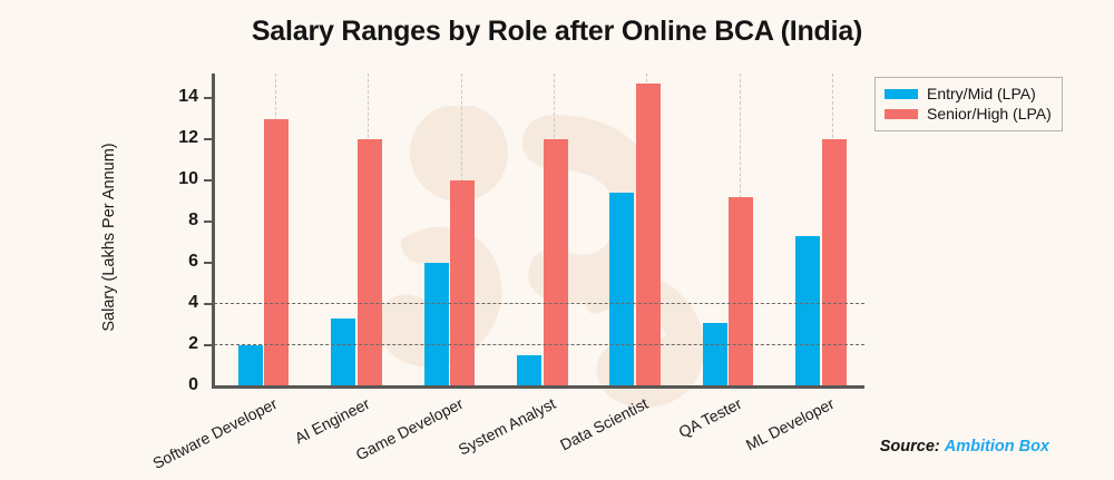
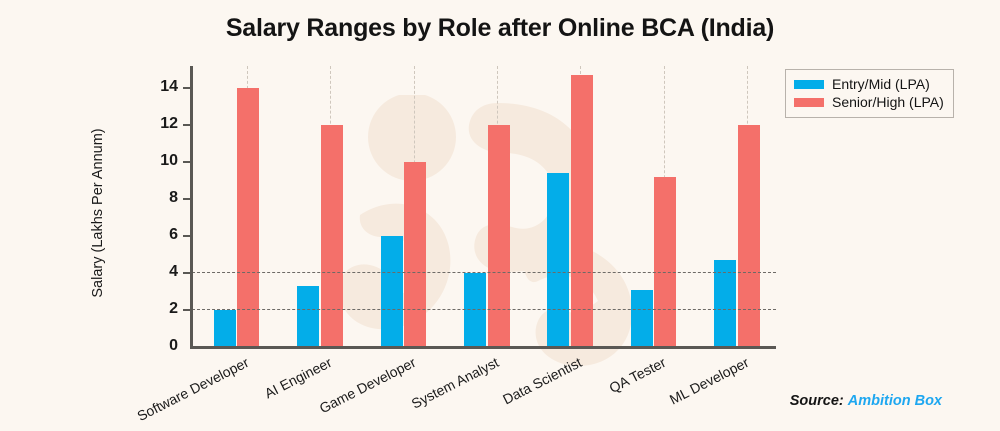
Senior/High (LPA)/Software Developer: 13.0 -> 14.0
Entry/Mid (LPA)/System Analyst: 1.5 -> 4.0
Entry/Mid (LPA)/ML Developer: 7.3 -> 4.7
